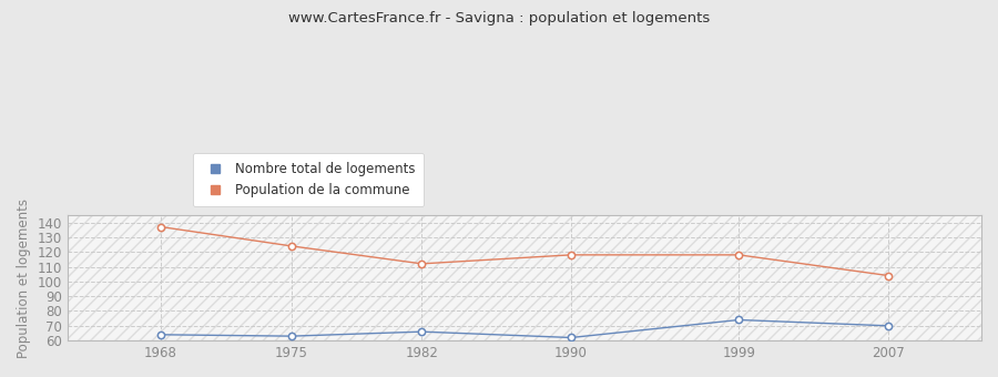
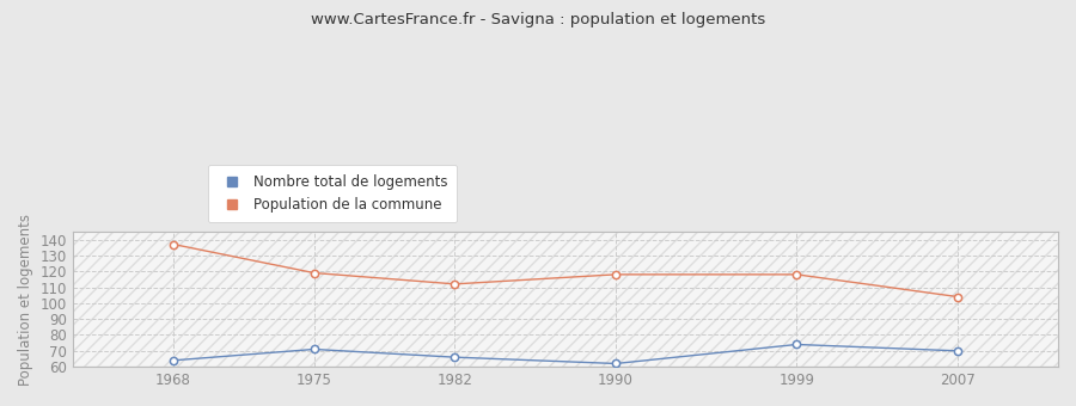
Nombre total de logements/1975: 63 -> 71
Population de la commune/1975: 124 -> 119
